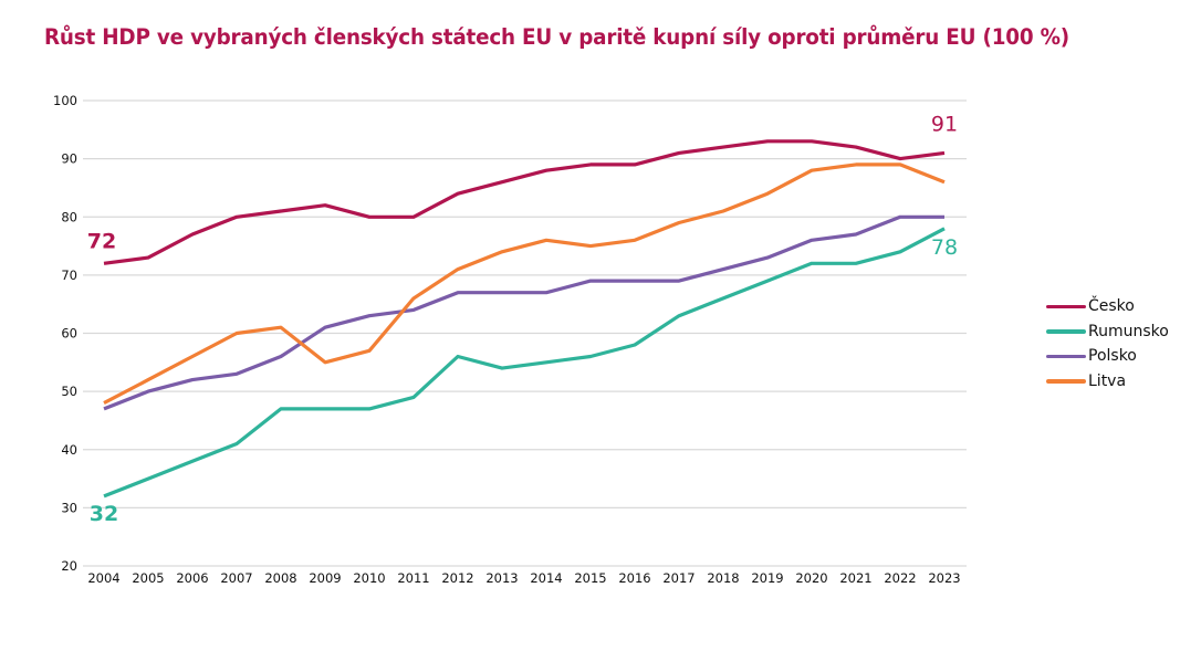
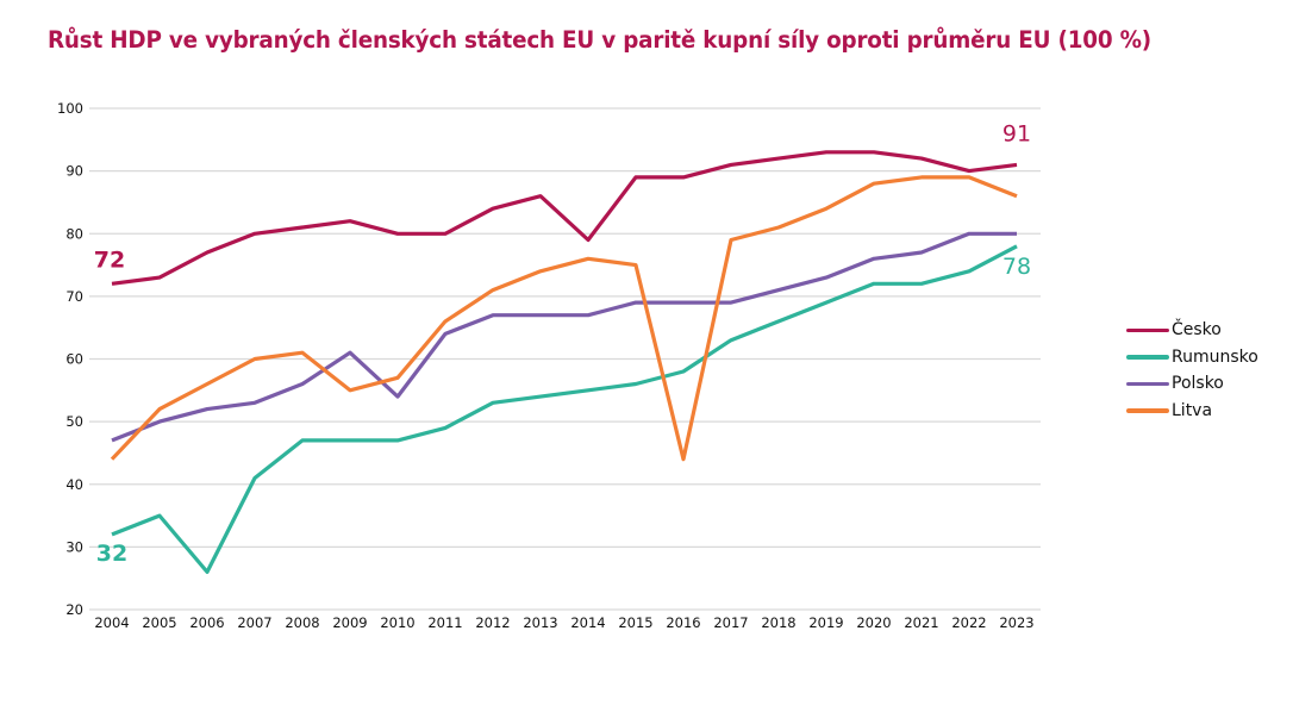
Litva/2004: 48 -> 44
Rumunsko/2006: 38 -> 26
Polsko/2010: 63 -> 54
Rumunsko/2012: 56 -> 53
Česko/2014: 88 -> 79
Litva/2016: 76 -> 44
